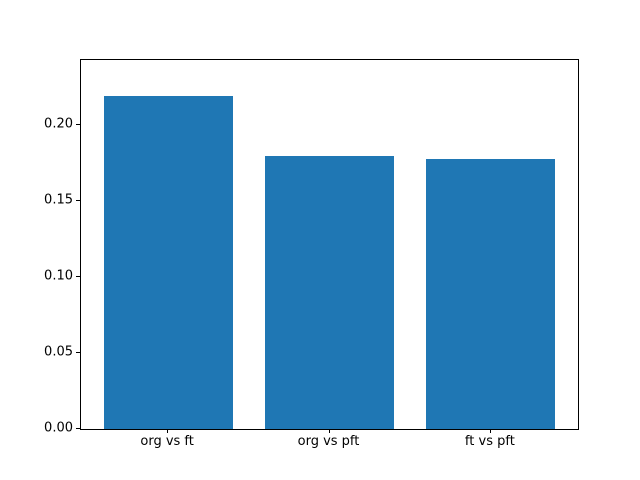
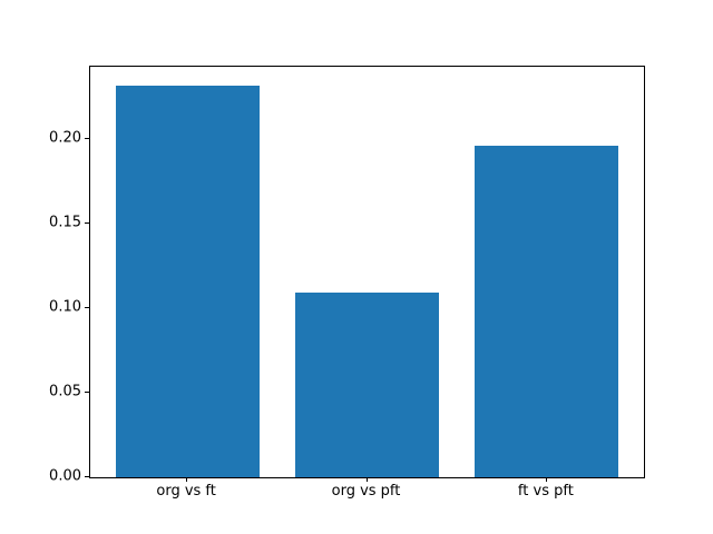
org vs ft: 0.219 -> 0.232
org vs pft: 0.180 -> 0.109
ft vs pft: 0.178 -> 0.196
